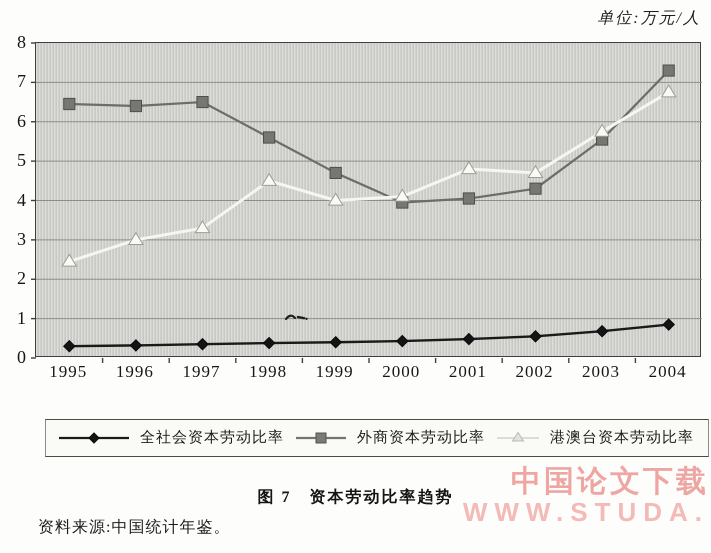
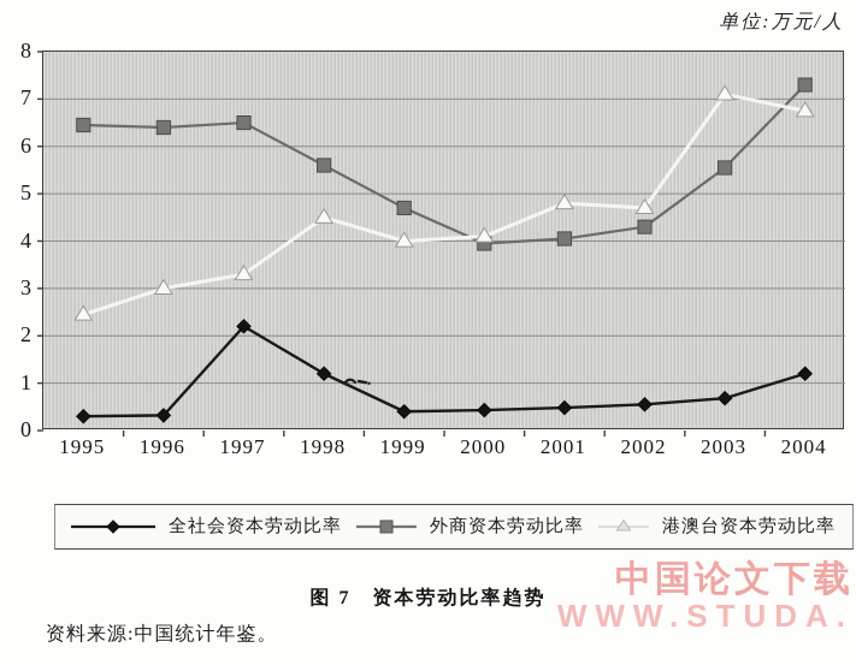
全社会资本劳动比率/1997: 0.3 -> 2.2
全社会资本劳动比率/1998: 0.4 -> 1.2
港澳台资本劳动比率/2003: 5.8 -> 7.1
全社会资本劳动比率/2004: 0.8 -> 1.2
